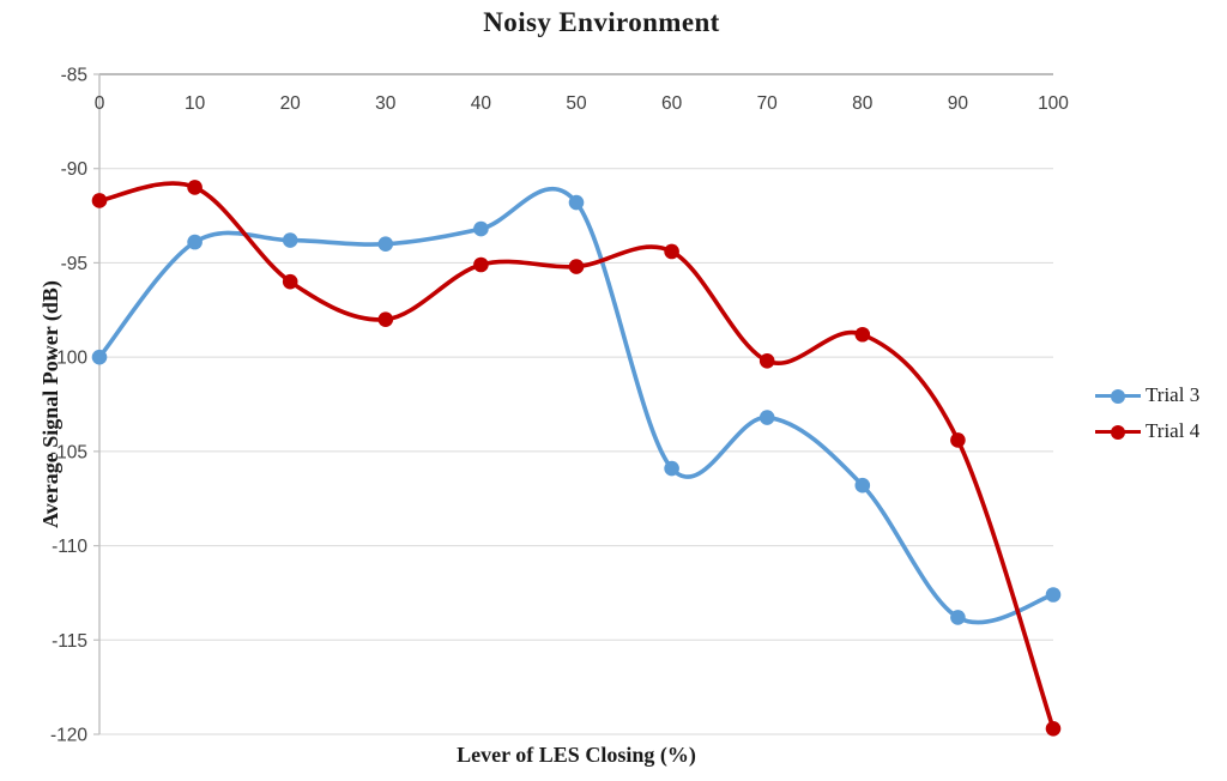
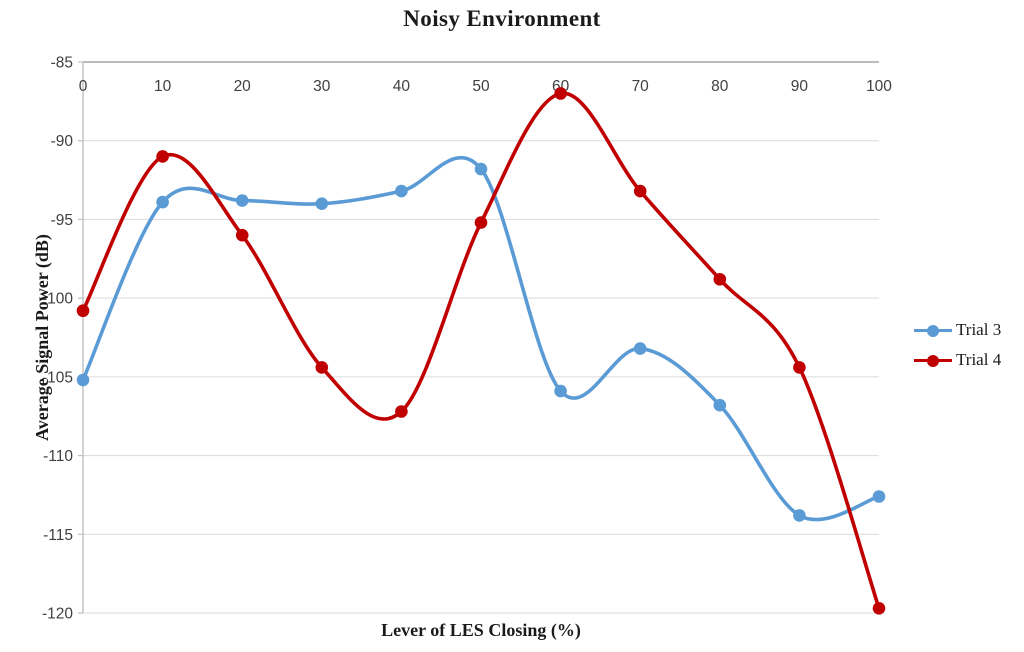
Trial 3/0: -100.0 -> -105.2
Trial 4/0: -91.7 -> -100.8
Trial 4/30: -98.0 -> -104.4
Trial 4/40: -95.1 -> -107.2
Trial 4/60: -94.4 -> -87.0
Trial 4/70: -100.2 -> -93.2
